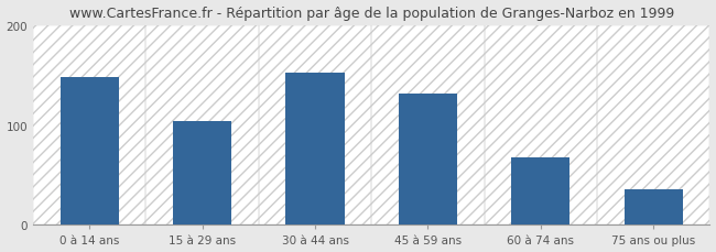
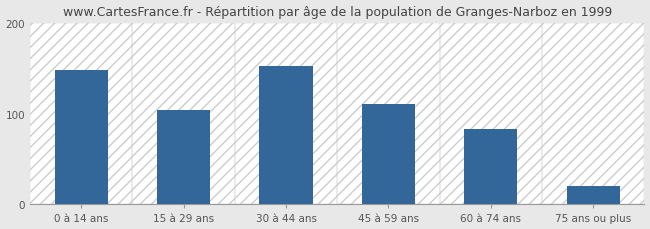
45 à 59 ans: 132 -> 111
60 à 74 ans: 68 -> 83
75 ans ou plus: 36 -> 20
